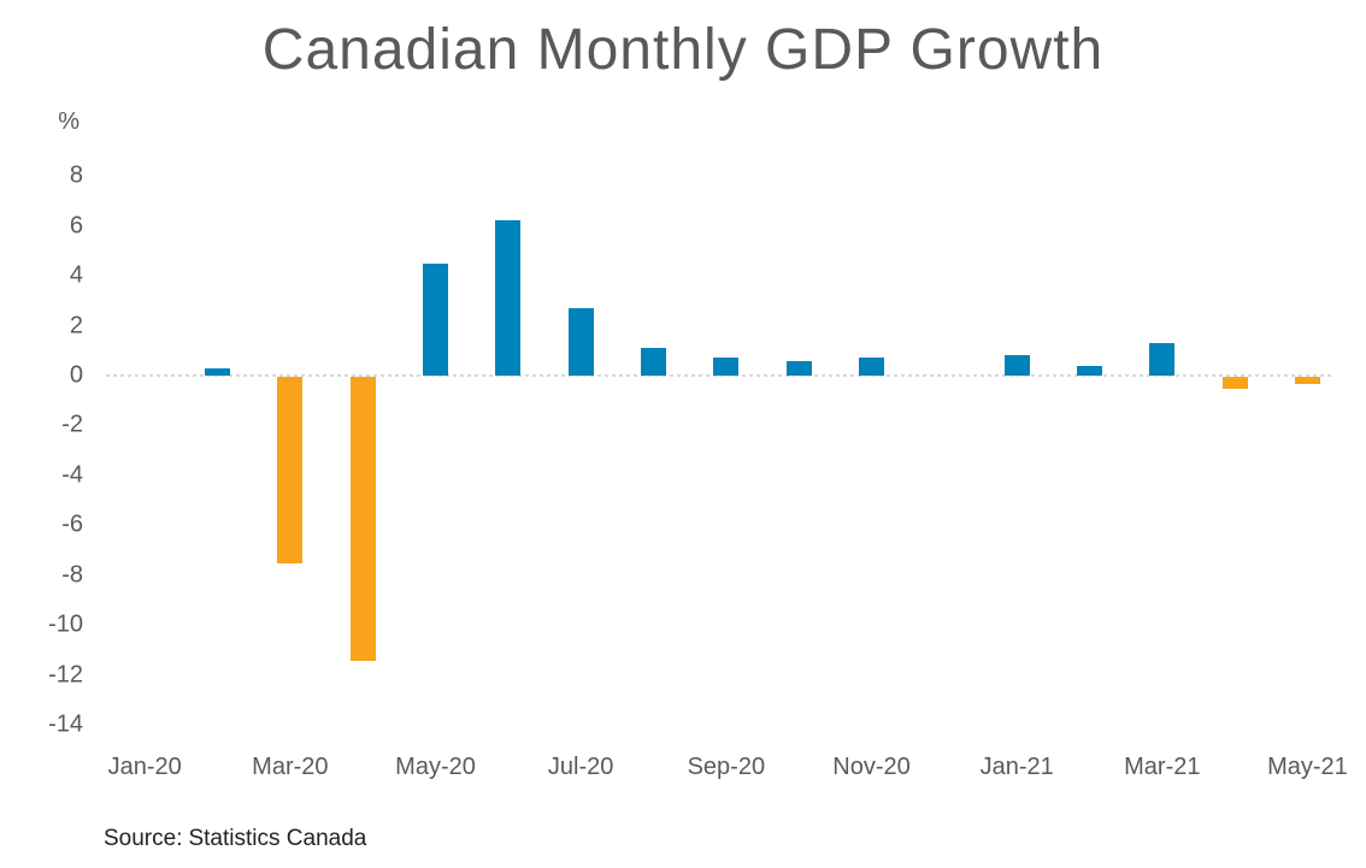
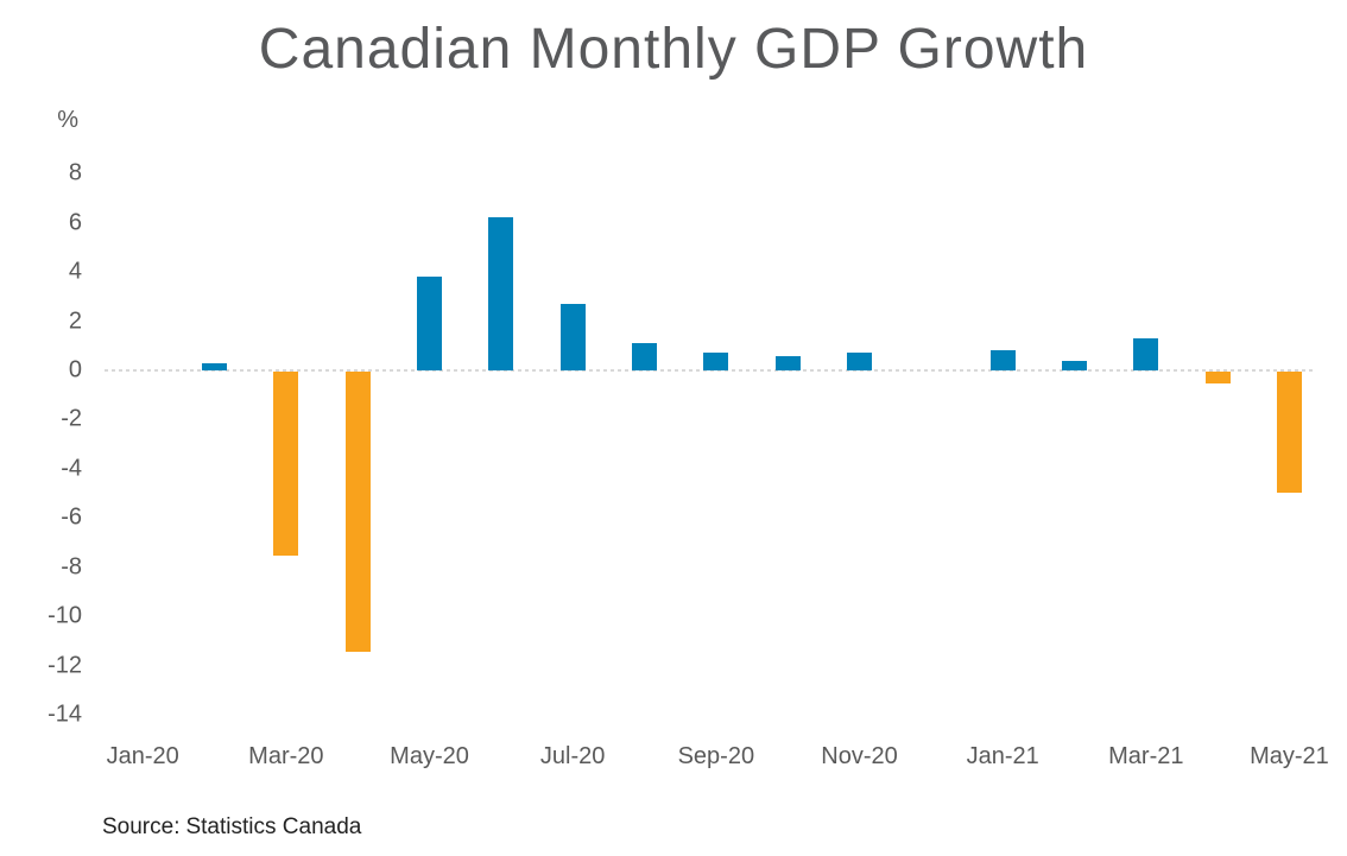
May-20: 4.5 -> 3.8
May-21: -0.3 -> -4.9
